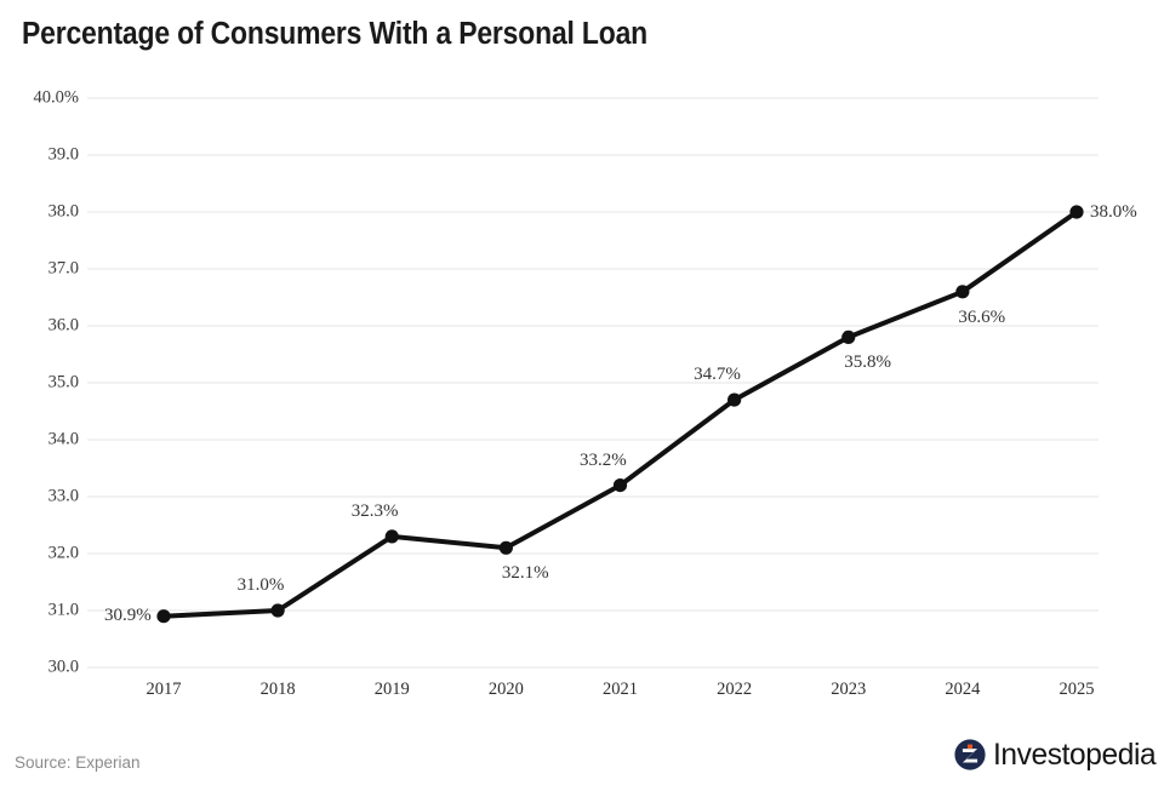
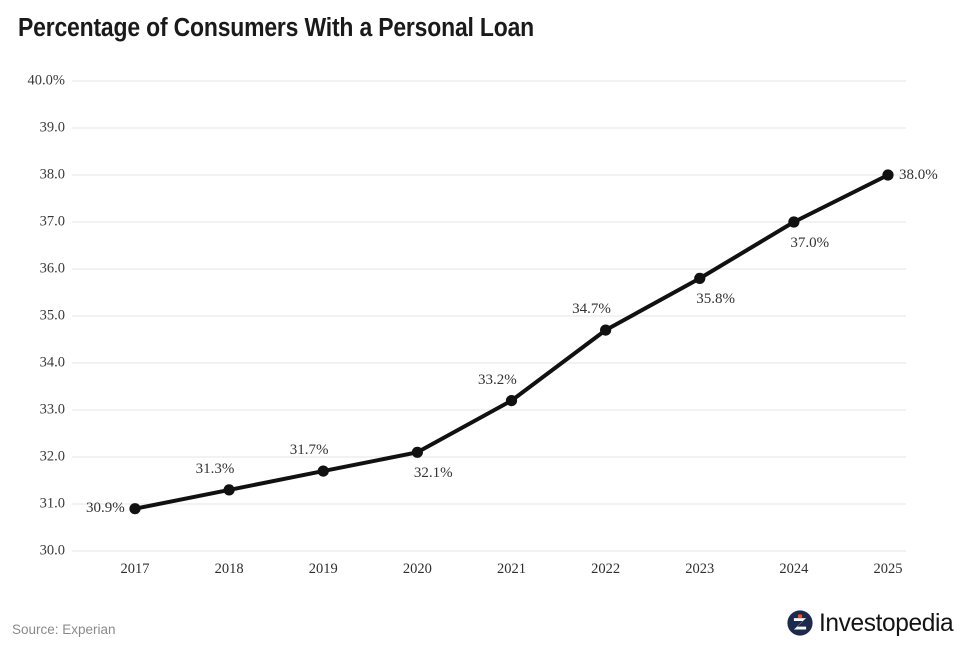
2018: 31.0% -> 31.3%
2019: 32.3% -> 31.7%
2024: 36.6% -> 37.0%
